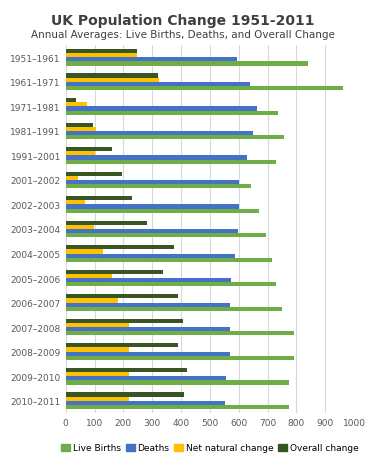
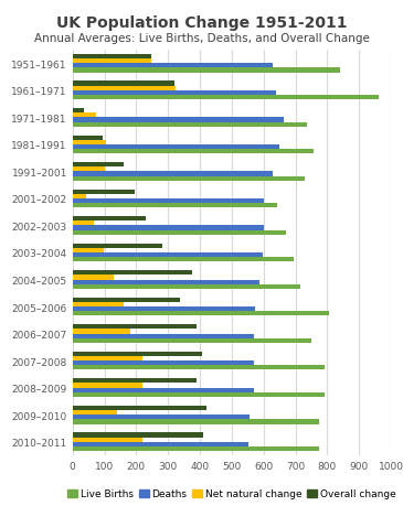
Deaths/1951–1961: 593 -> 630
Live Births/2005–2006: 731 -> 805
Net natural change/2009–2010: 219 -> 140
